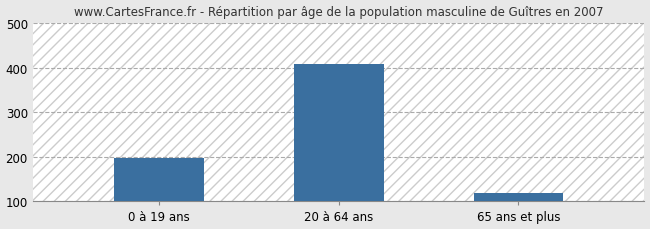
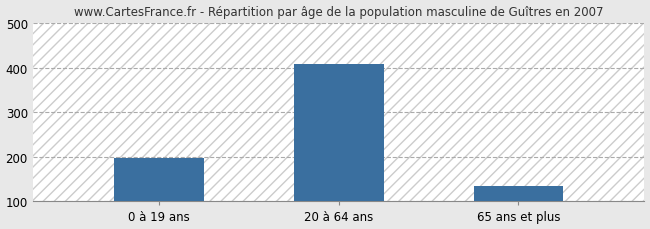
65 ans et plus: 118 -> 135
